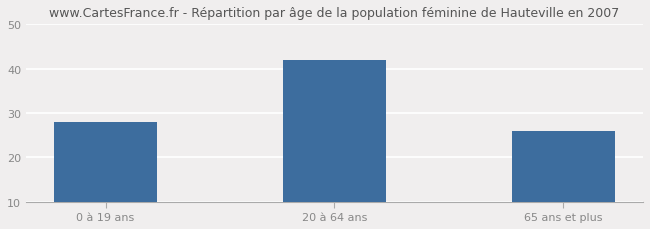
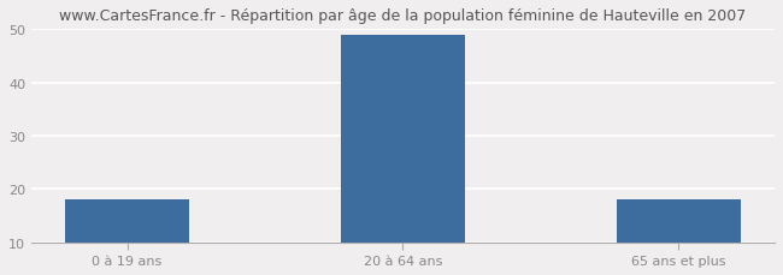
0 à 19 ans: 28 -> 18
20 à 64 ans: 42 -> 49
65 ans et plus: 26 -> 18
